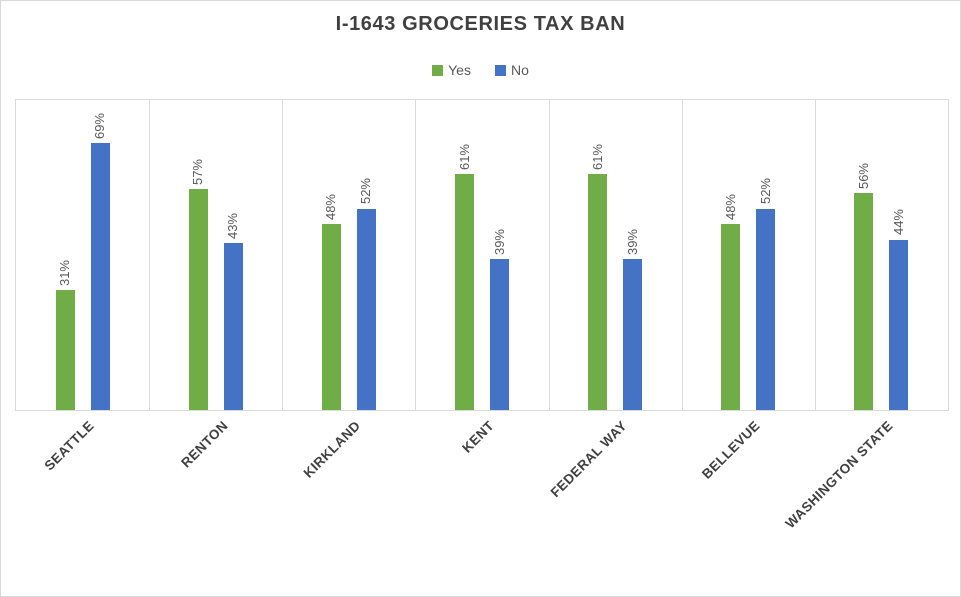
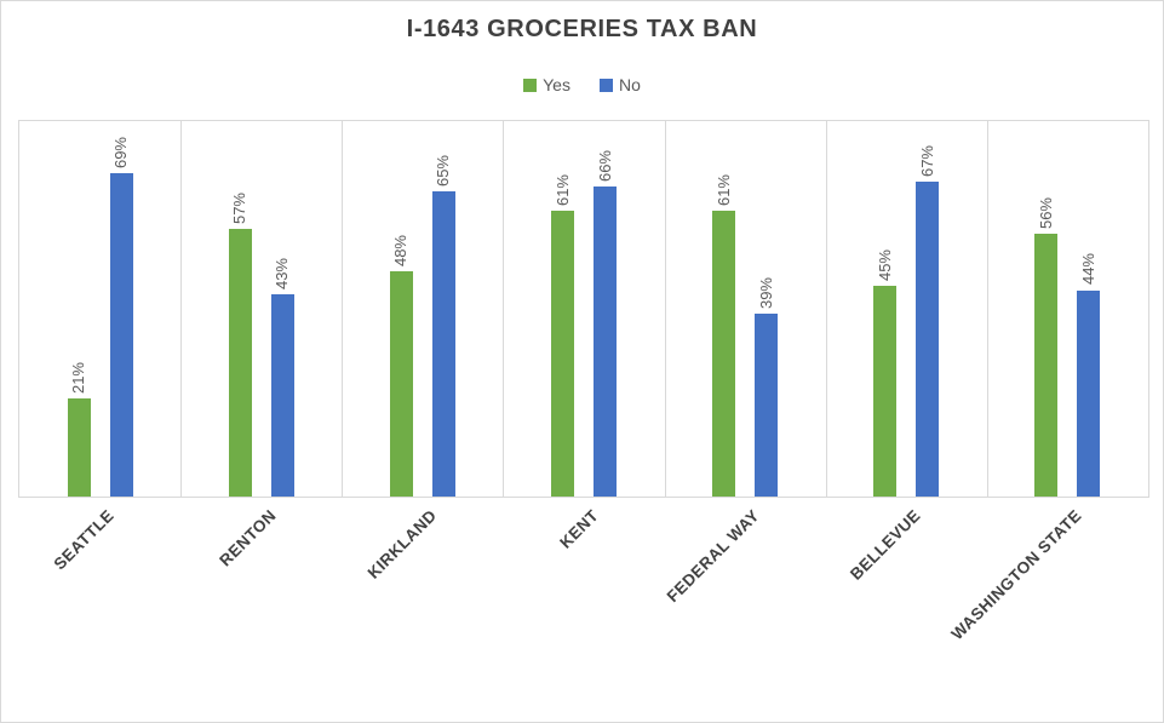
Yes/SEATTLE: 31% -> 21%
No/KIRKLAND: 52% -> 65%
No/KENT: 39% -> 66%
Yes/BELLEVUE: 48% -> 45%
No/BELLEVUE: 52% -> 67%
